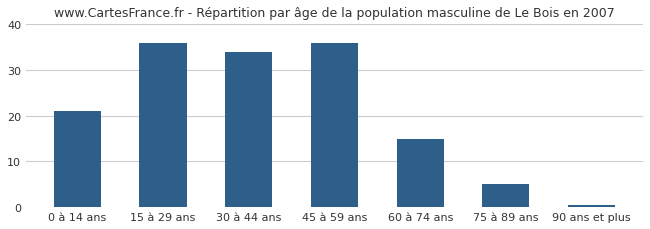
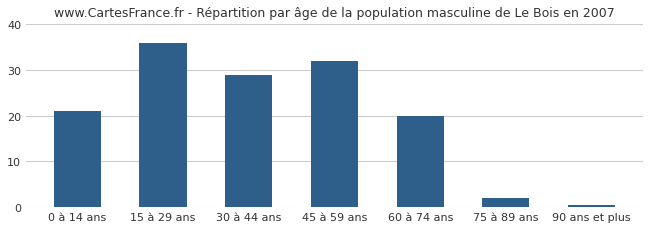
30 à 44 ans: 34.0 -> 29.0
45 à 59 ans: 36.0 -> 32.0
60 à 74 ans: 15.0 -> 20.0
75 à 89 ans: 5.0 -> 2.0
